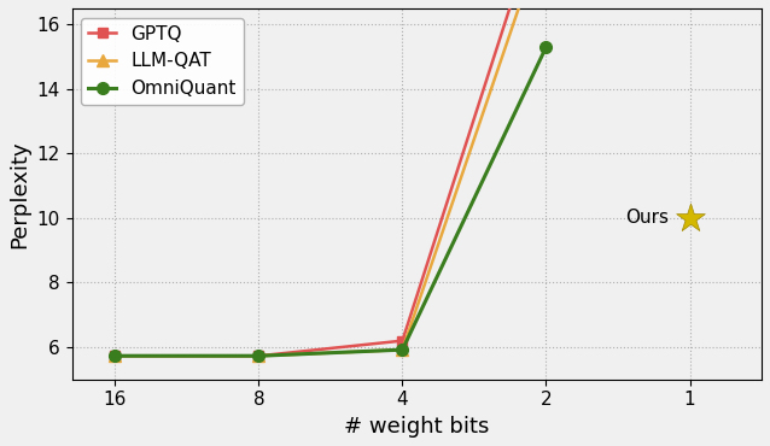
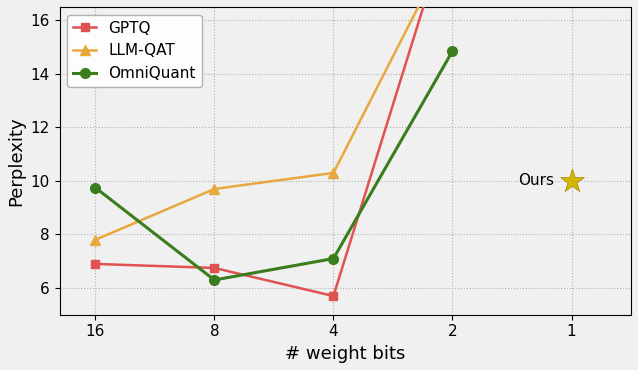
GPTQ/16: 5.73 -> 6.90
LLM-QAT/16: 5.73 -> 7.80
OmniQuant/16: 5.73 -> 9.75
GPTQ/8: 5.73 -> 6.75
LLM-QAT/8: 5.73 -> 9.70
OmniQuant/8: 5.73 -> 6.30
GPTQ/4: 6.20 -> 5.70
LLM-QAT/4: 5.92 -> 10.30
OmniQuant/4: 5.92 -> 7.10
OmniQuant/2: 15.30 -> 14.85
